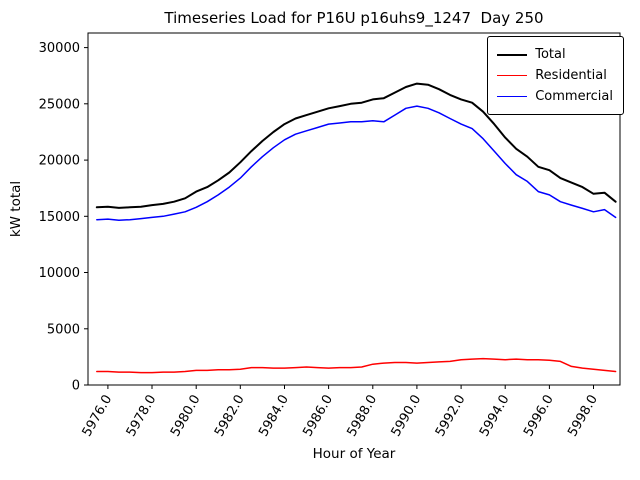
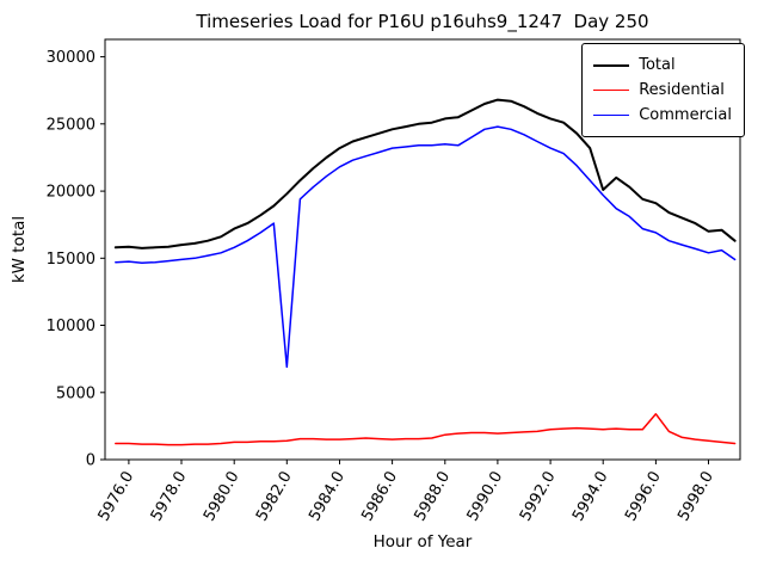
Commercial/5982.0: 18400 -> 6900
Total/5994.0: 22000 -> 20100
Residential/5996.0: 2200 -> 3400
